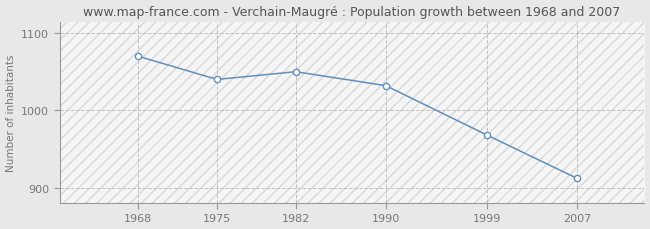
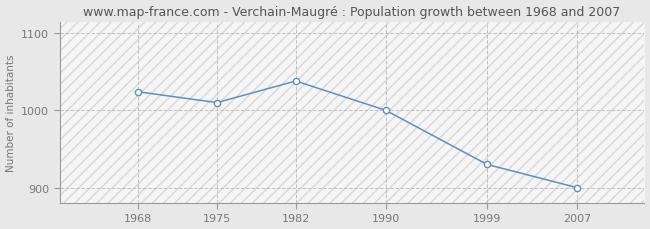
1968: 1070 -> 1024
1975: 1040 -> 1010
1982: 1050 -> 1038
1990: 1032 -> 1000
1999: 968 -> 930
2007: 912 -> 900
